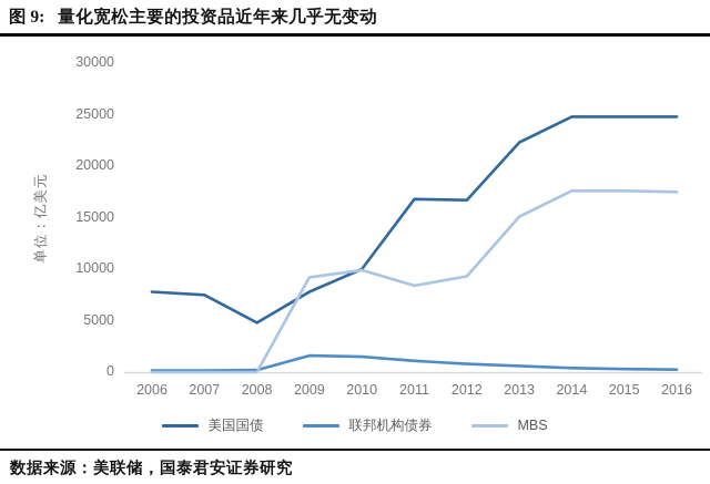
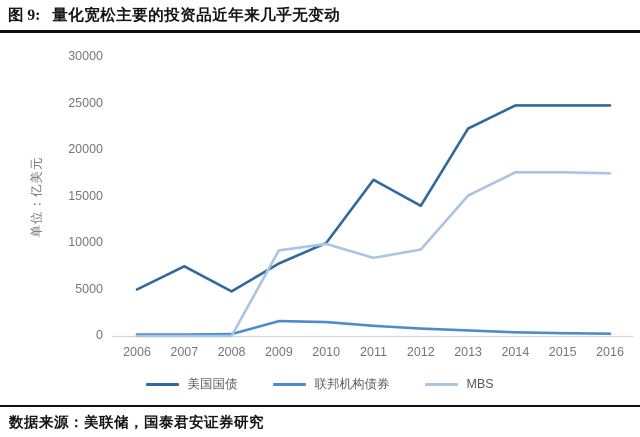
美国国债/2006: 8000 -> 5000
美国国债/2012: 17000 -> 14000
